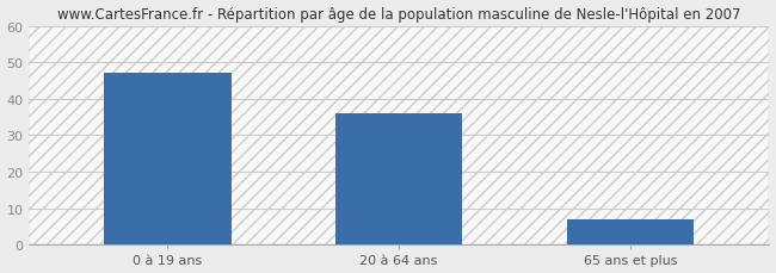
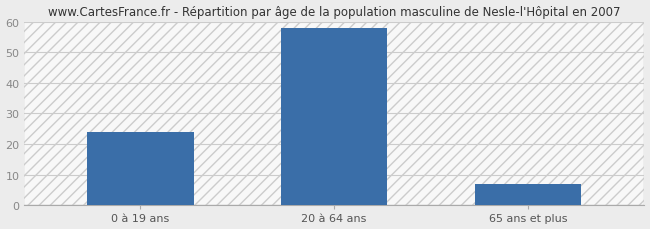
0 à 19 ans: 47 -> 24
20 à 64 ans: 36 -> 58
